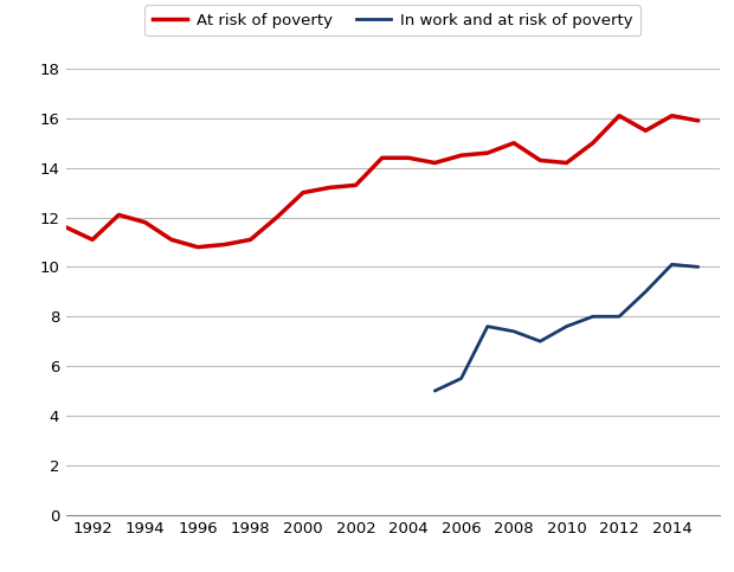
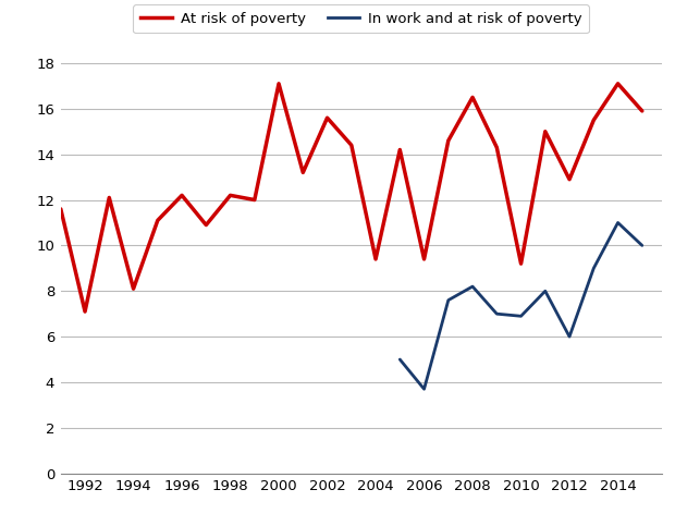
At risk of poverty/1992: 11.1 -> 7.1
At risk of poverty/1994: 11.8 -> 8.1
At risk of poverty/1996: 10.8 -> 12.2
At risk of poverty/1998: 11.1 -> 12.2
At risk of poverty/2000: 13.0 -> 17.1
At risk of poverty/2002: 13.3 -> 15.6
At risk of poverty/2004: 14.4 -> 9.4
At risk of poverty/2006: 14.5 -> 9.4
In work and at risk of poverty/2006: 5.5 -> 3.7
At risk of poverty/2008: 15.0 -> 16.5
In work and at risk of poverty/2008: 7.4 -> 8.2
At risk of poverty/2010: 14.2 -> 9.2
In work and at risk of poverty/2010: 7.6 -> 6.9
At risk of poverty/2012: 16.1 -> 12.9
In work and at risk of poverty/2012: 8.0 -> 6.0
At risk of poverty/2014: 16.1 -> 17.1
In work and at risk of poverty/2014: 10.1 -> 11.0
